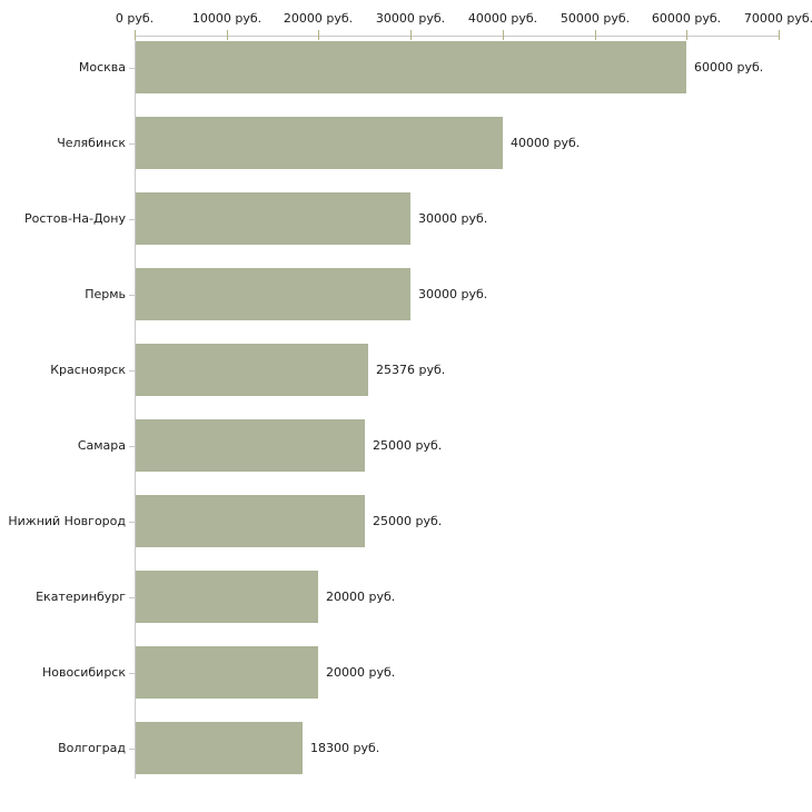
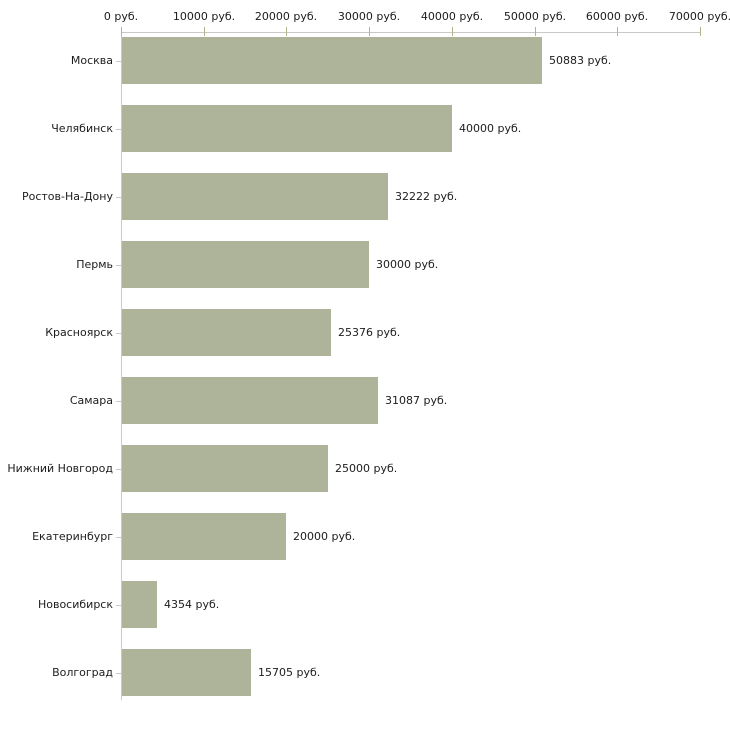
Москва: 60000 -> 50883
Ростов-На-Дону: 30000 -> 32222
Самара: 25000 -> 31087
Новосибирск: 20000 -> 4354
Волгоград: 18300 -> 15705
